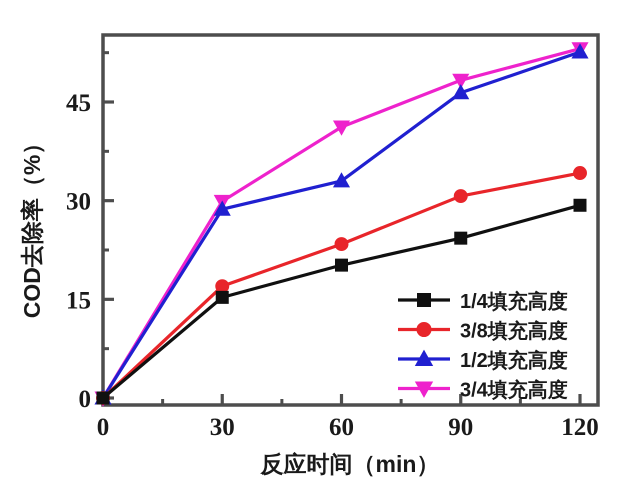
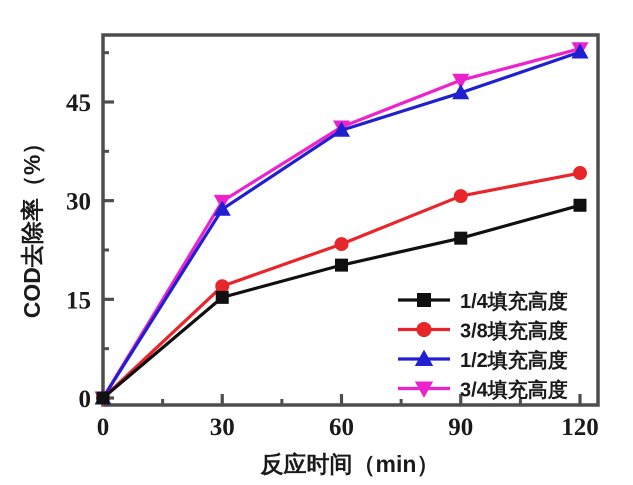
1/2填充高度/60: 33 -> 41
